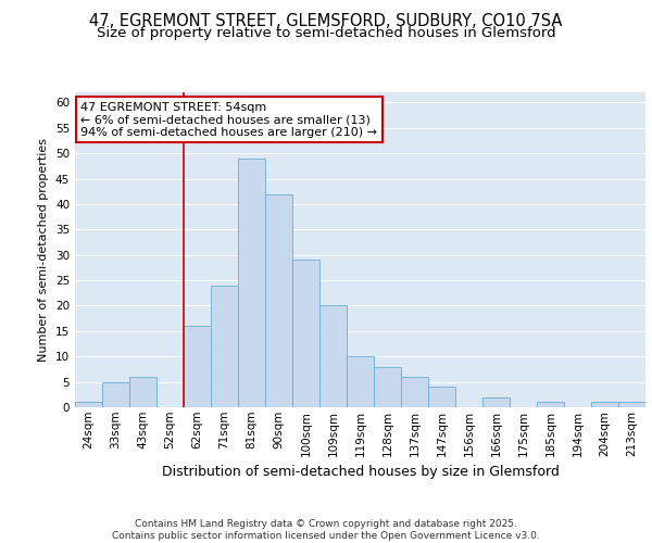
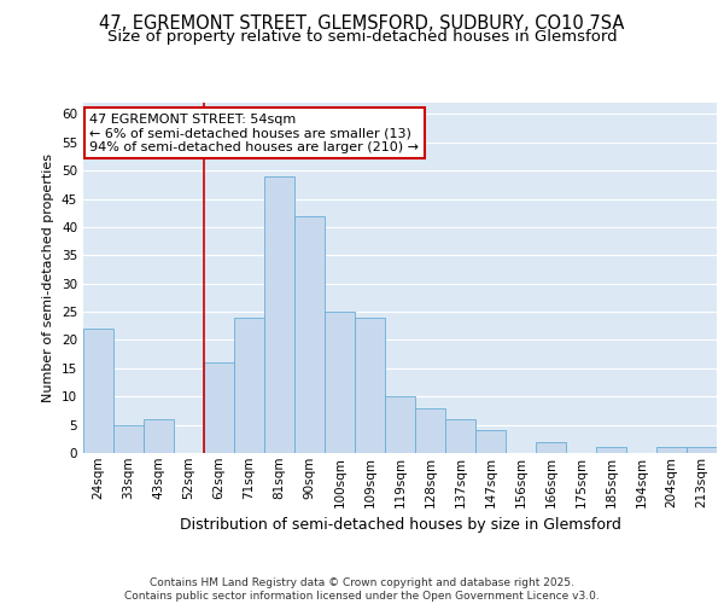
24sqm: 1 -> 22
100sqm: 29 -> 25
109sqm: 20 -> 24
